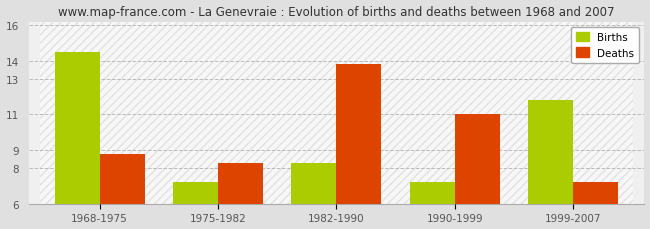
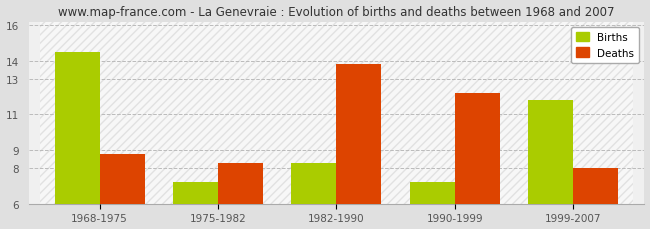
Deaths/1990-1999: 11.0 -> 12.2
Deaths/1999-2007: 7.2 -> 8.0
